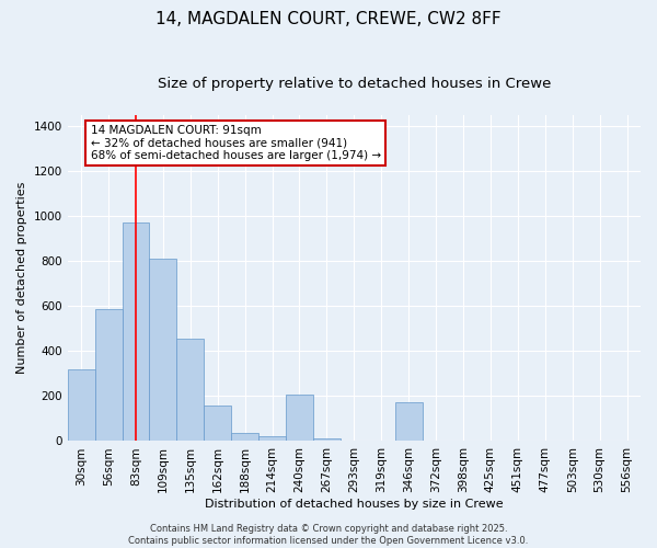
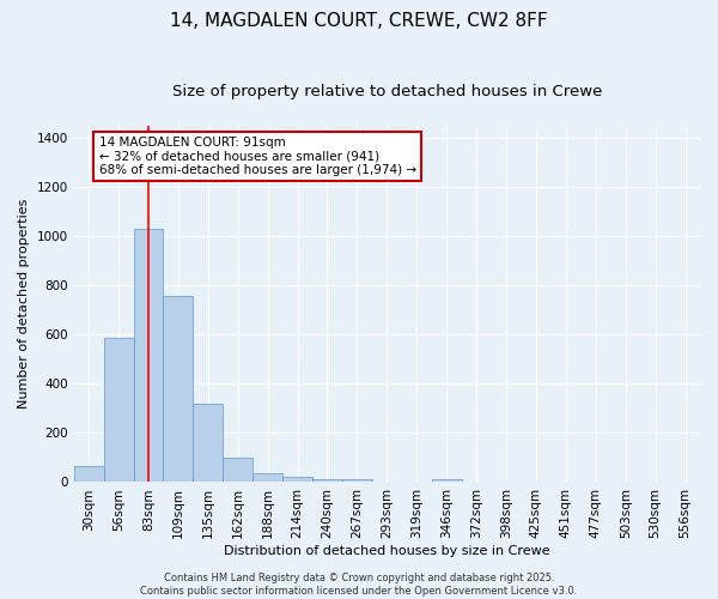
30sqm: 320 -> 65
83sqm: 970 -> 1030
109sqm: 810 -> 760
135sqm: 455 -> 320
162sqm: 160 -> 100
240sqm: 205 -> 12
346sqm: 175 -> 12
